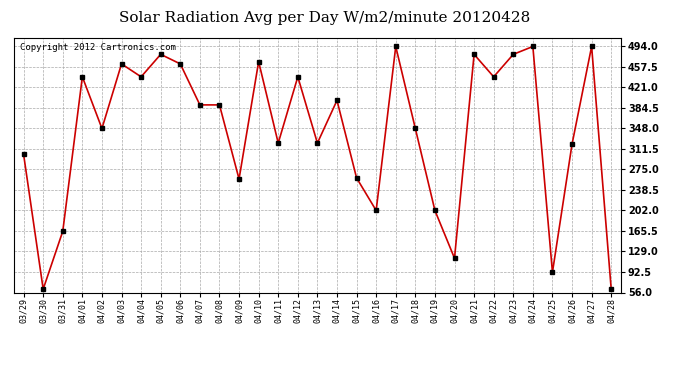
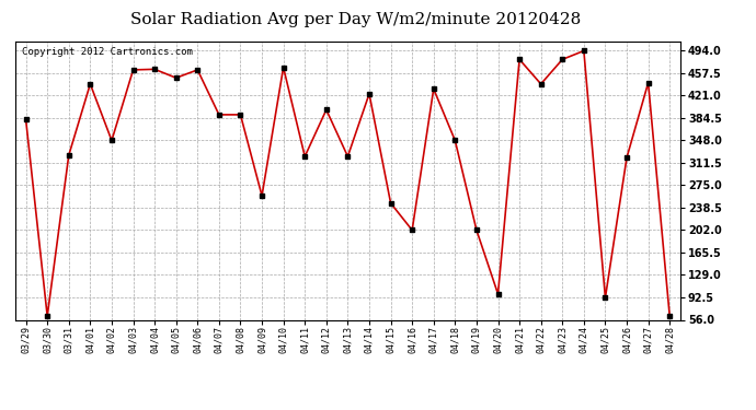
03/29: 302 -> 382
03/31: 165 -> 324
04/04: 440 -> 464
04/05: 480 -> 450
04/12: 440 -> 398
04/14: 398 -> 424
04/15: 260 -> 246
04/17: 494 -> 432
04/20: 117 -> 98
04/27: 494 -> 442
